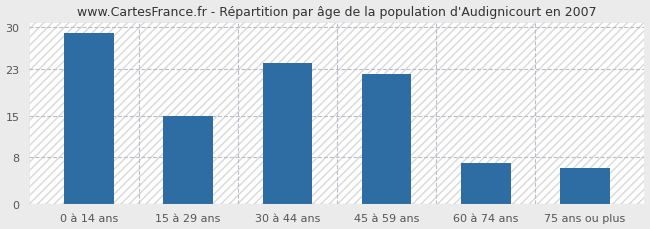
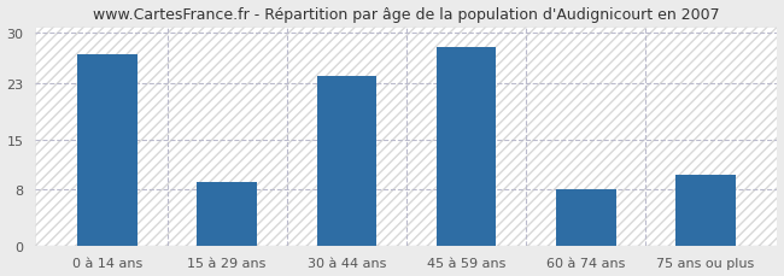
0 à 14 ans: 29 -> 27
15 à 29 ans: 15 -> 9
45 à 59 ans: 22 -> 28
60 à 74 ans: 7 -> 8
75 ans ou plus: 6 -> 10
